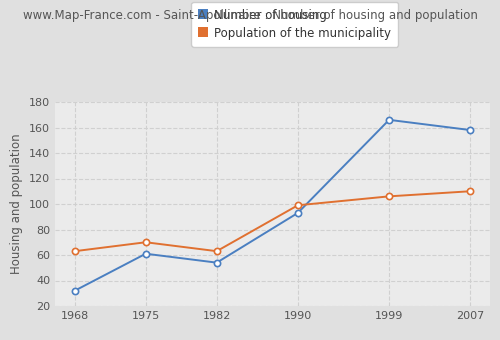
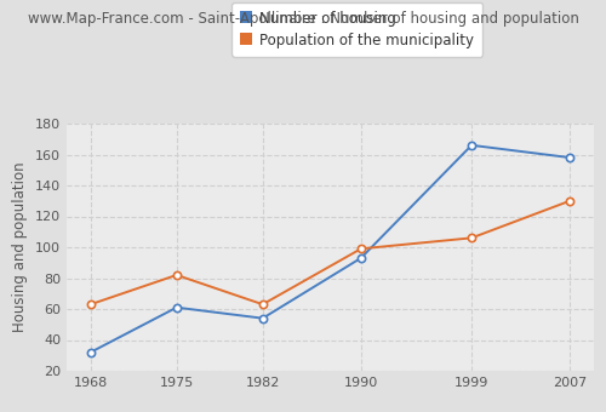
Population of the municipality/1975: 70 -> 82
Population of the municipality/2007: 110 -> 130
